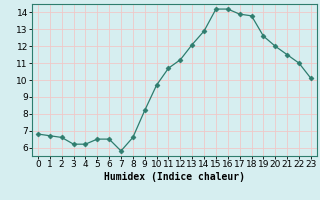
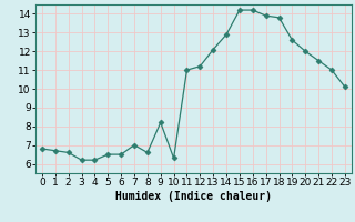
7: 5.8 -> 7.0
10: 9.7 -> 6.3
11: 10.7 -> 11.0
